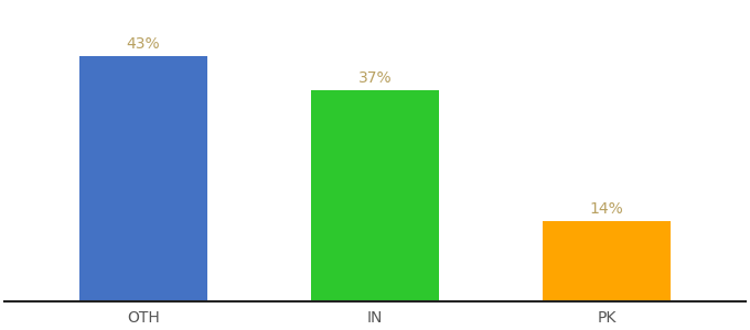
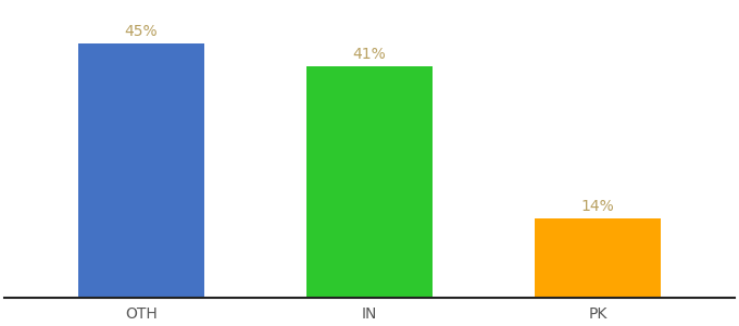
OTH: 43% -> 45%
IN: 37% -> 41%
